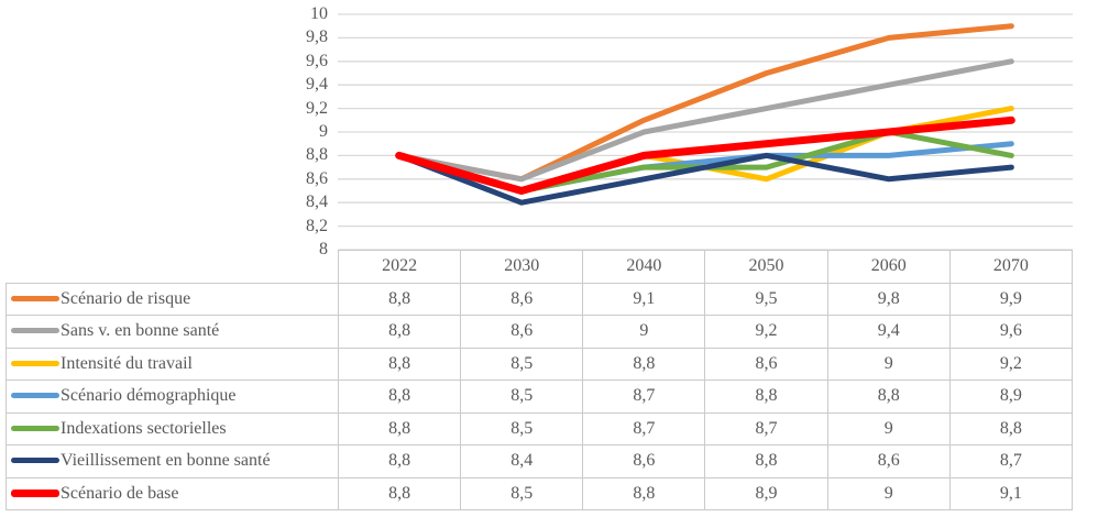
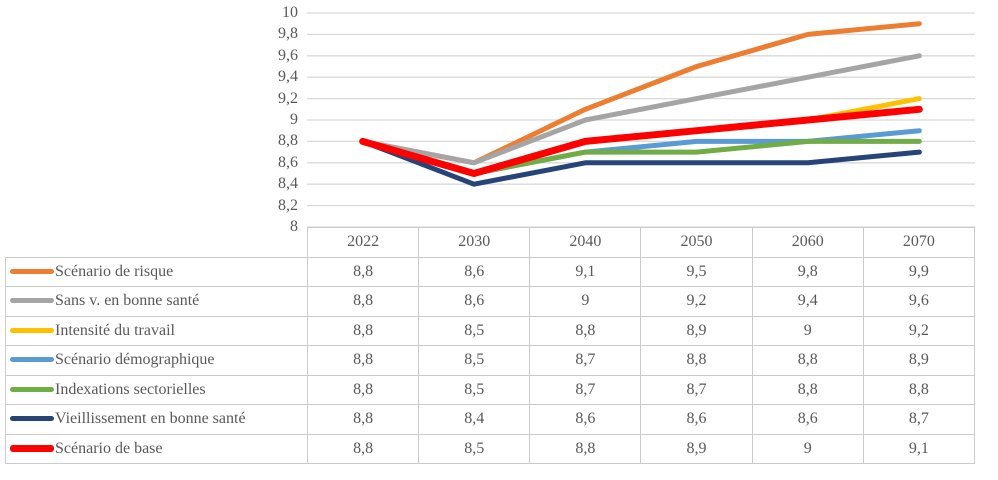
Intensité du travail/2050: 8,6 -> 8,9
Vieillissement en bonne santé/2050: 8,8 -> 8,6
Indexations sectorielles/2060: 9 -> 8,8
